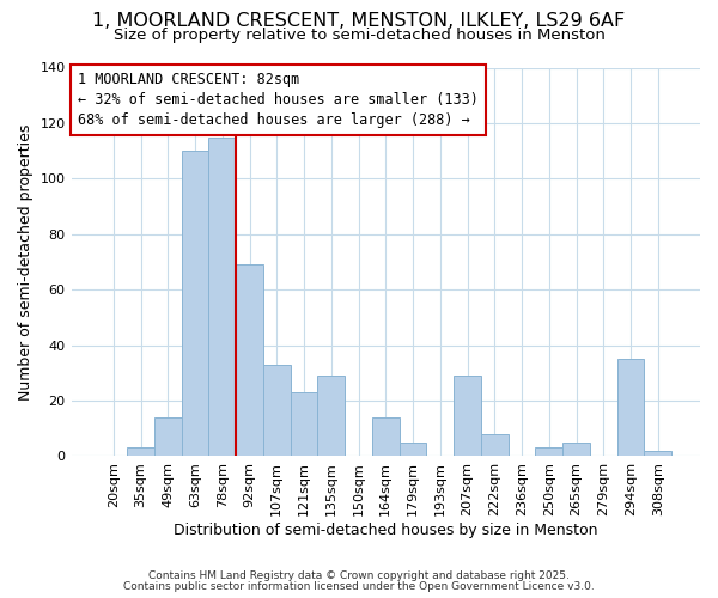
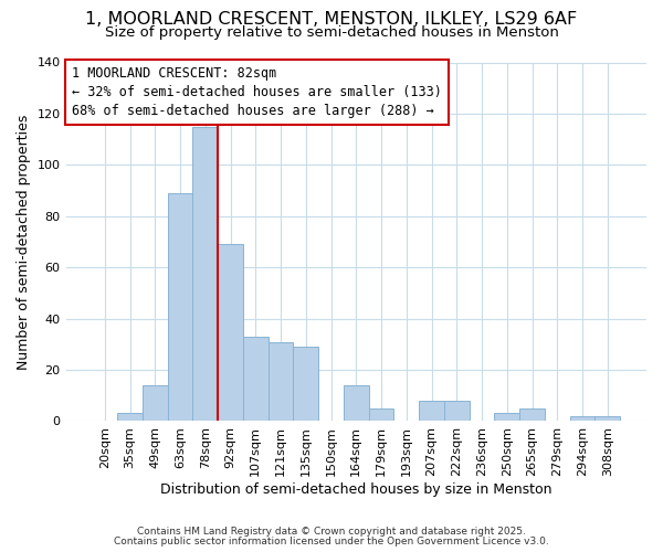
63sqm: 110 -> 89
121sqm: 23 -> 31
207sqm: 29 -> 8
294sqm: 35 -> 2
